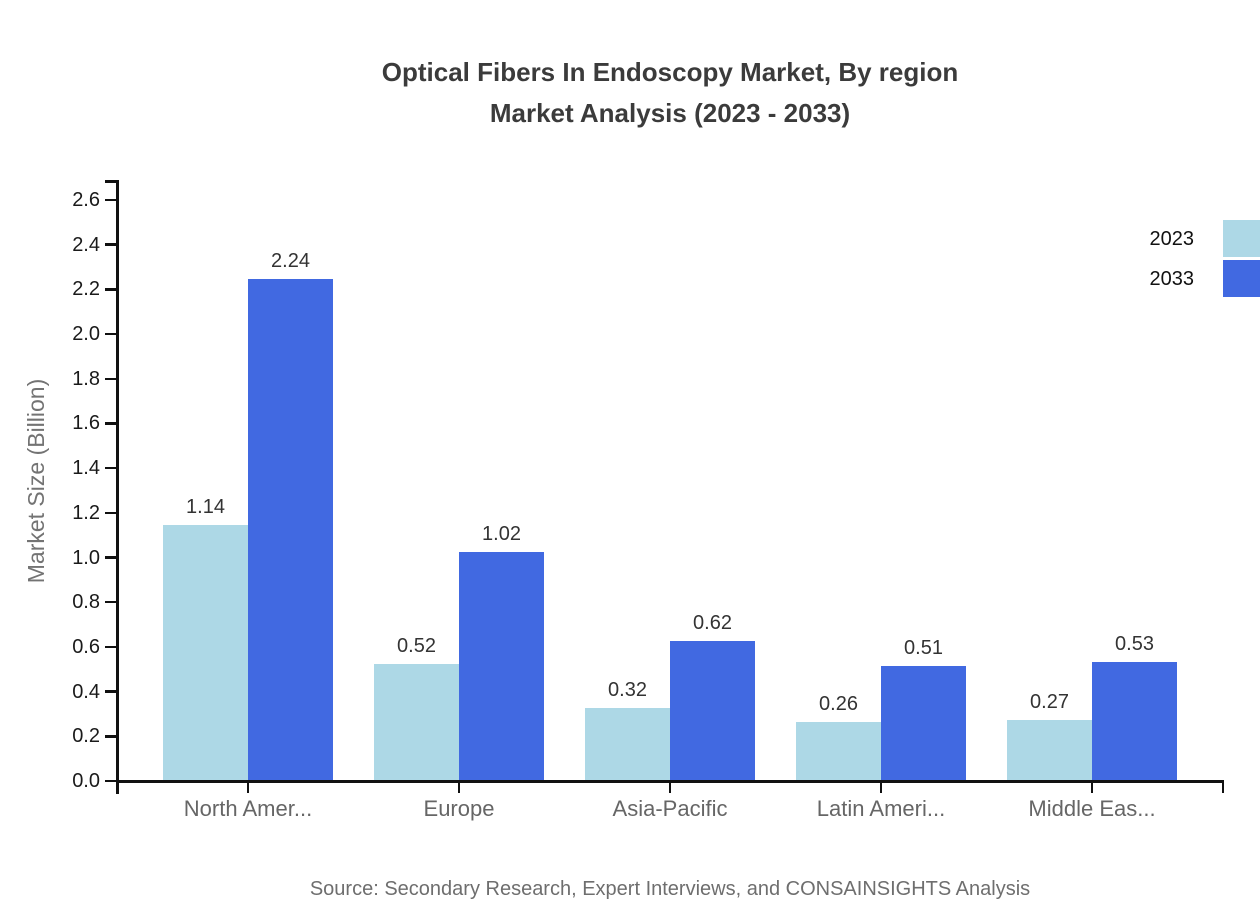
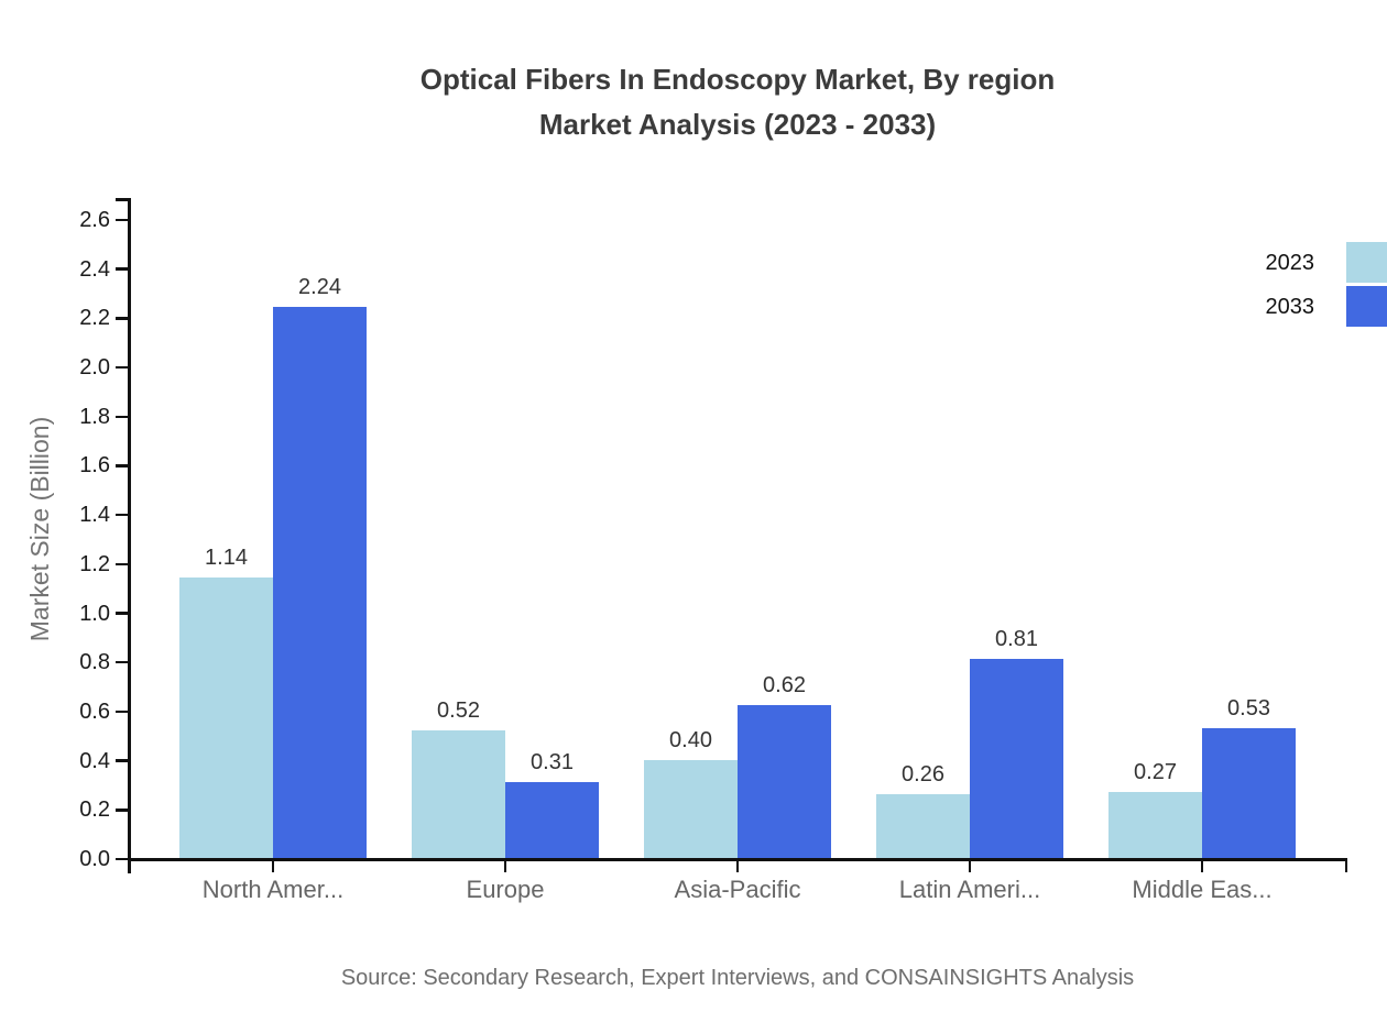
2033/Europe: 1.02 -> 0.31
2023/Asia-Pacific: 0.32 -> 0.40
2033/Latin Ameri...: 0.51 -> 0.81
